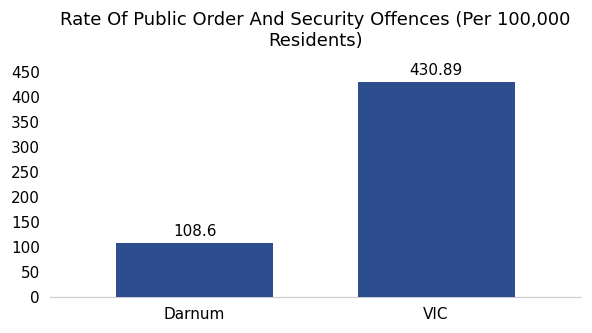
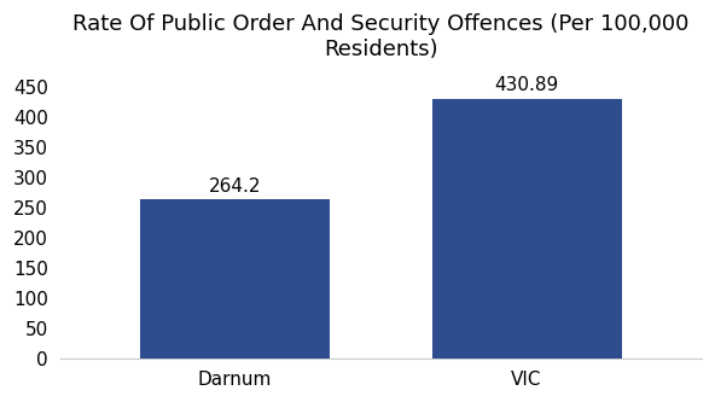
Darnum: 108.6 -> 264.2
